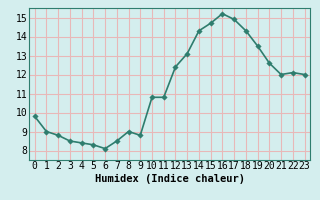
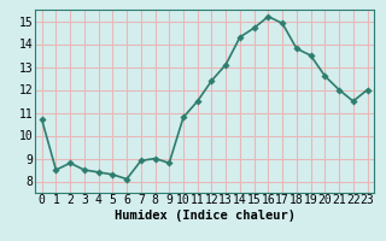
0: 9.8 -> 10.7
1: 9.0 -> 8.5
7: 8.5 -> 8.9
11: 10.8 -> 11.5
18: 14.3 -> 13.8
22: 12.1 -> 11.5
